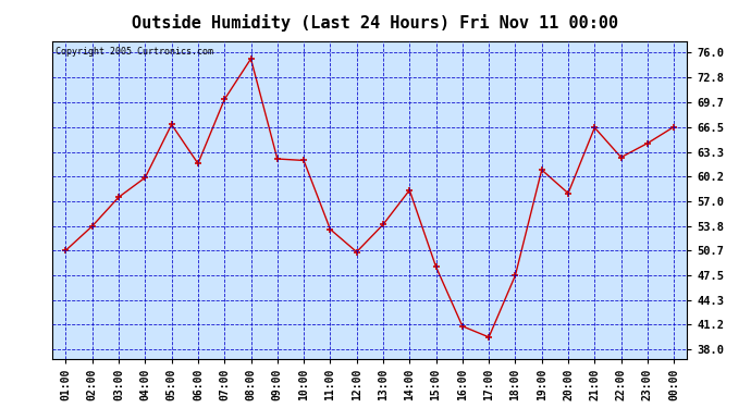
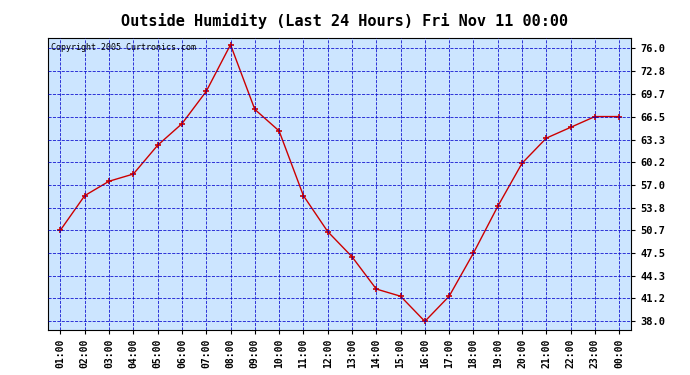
02:00: 53.8 -> 55.5
04:00: 60.0 -> 58.5
05:00: 66.8 -> 62.5
06:00: 61.8 -> 65.5
08:00: 75.2 -> 76.5
09:00: 62.4 -> 67.5
10:00: 62.2 -> 64.5
11:00: 53.4 -> 55.5
13:00: 54.0 -> 47.0
14:00: 58.4 -> 42.5
15:00: 48.6 -> 41.5
16:00: 41.0 -> 38.0
17:00: 39.6 -> 41.5
19:00: 61.0 -> 54.0
20:00: 58.0 -> 60.0
21:00: 66.4 -> 63.5
22:00: 62.6 -> 65.0
23:00: 64.4 -> 66.5
